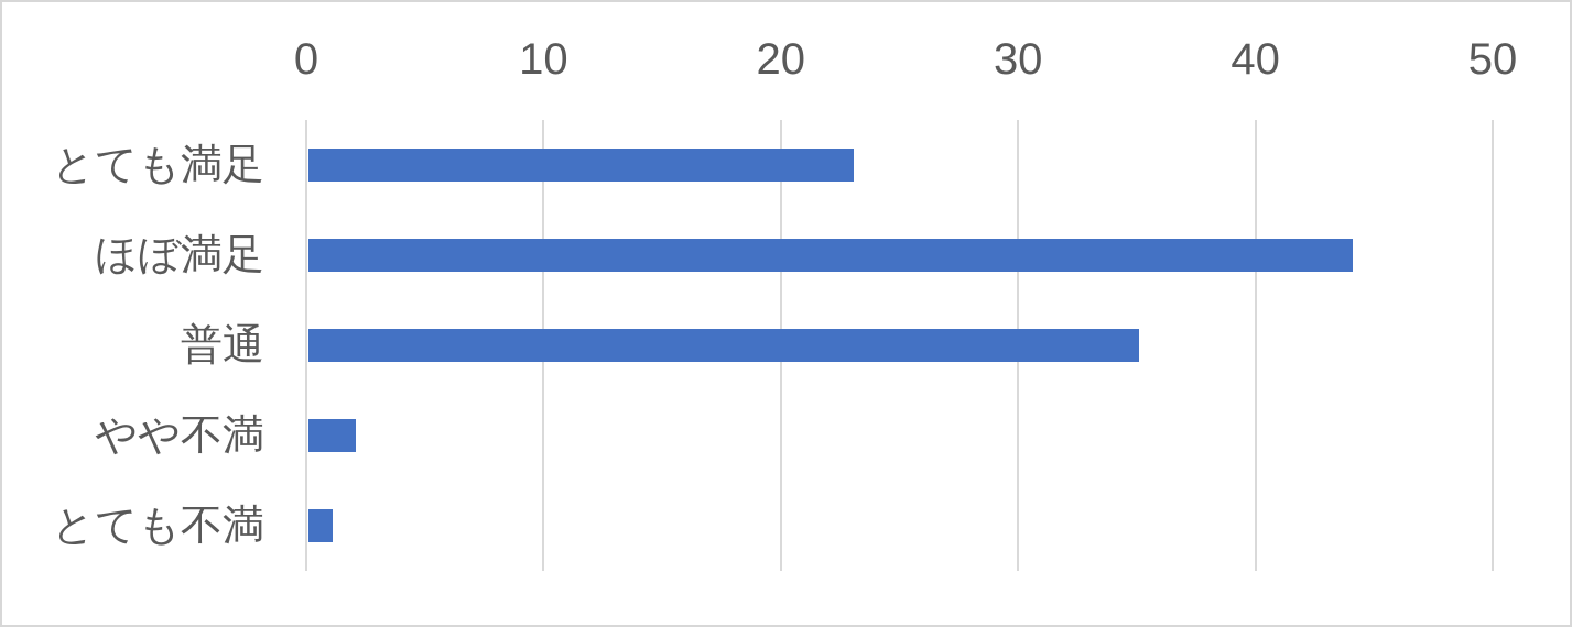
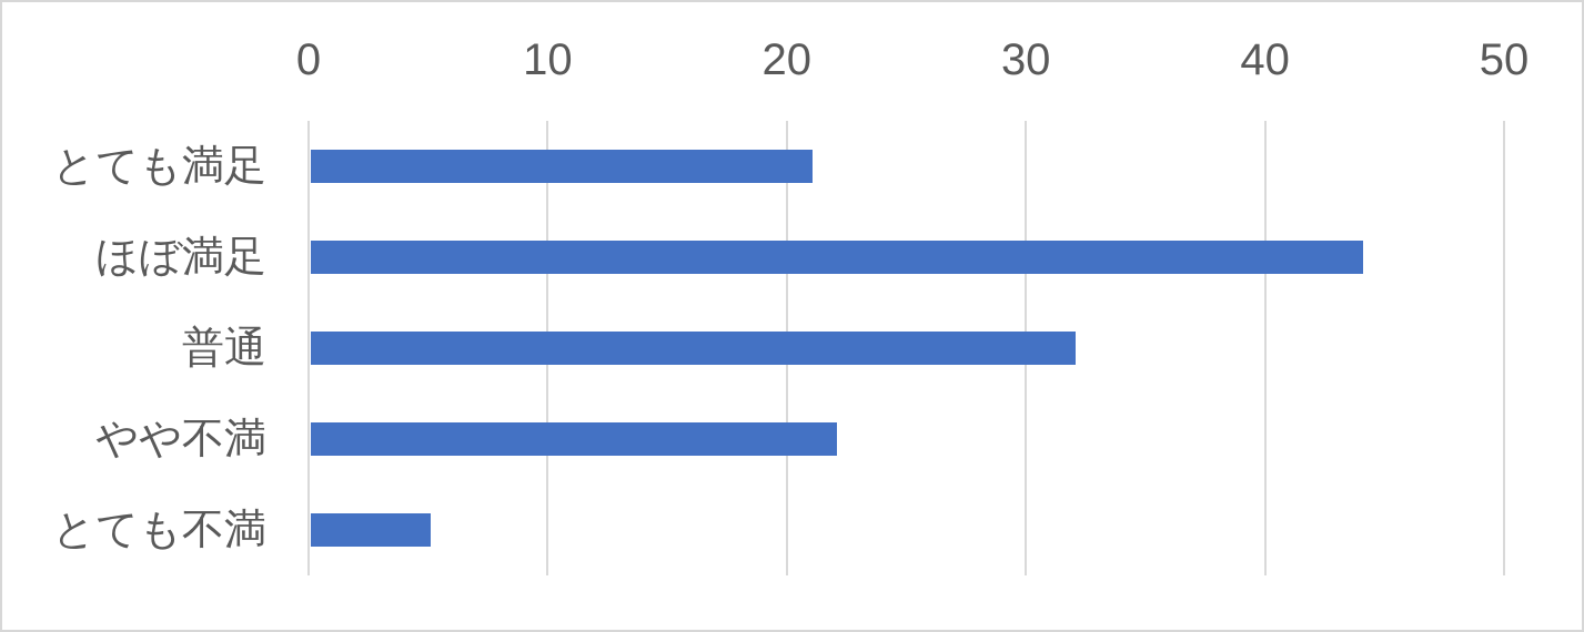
とても満足: 23 -> 21
普通: 35 -> 32
やや不満: 2 -> 22
とても不満: 1 -> 5
